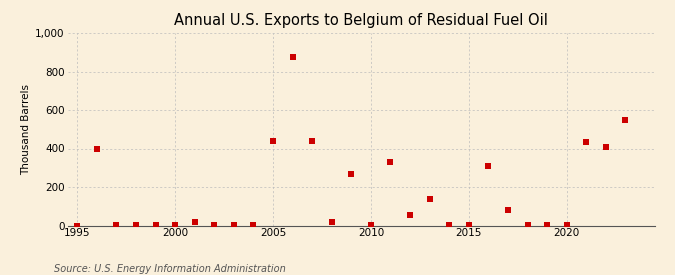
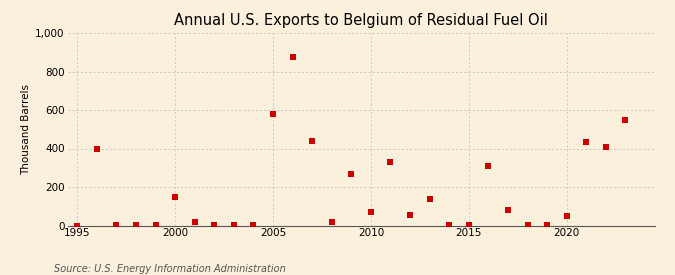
2000: 0 -> 150
2005: 440 -> 580
2010: 0 -> 70
2020: 0 -> 50
